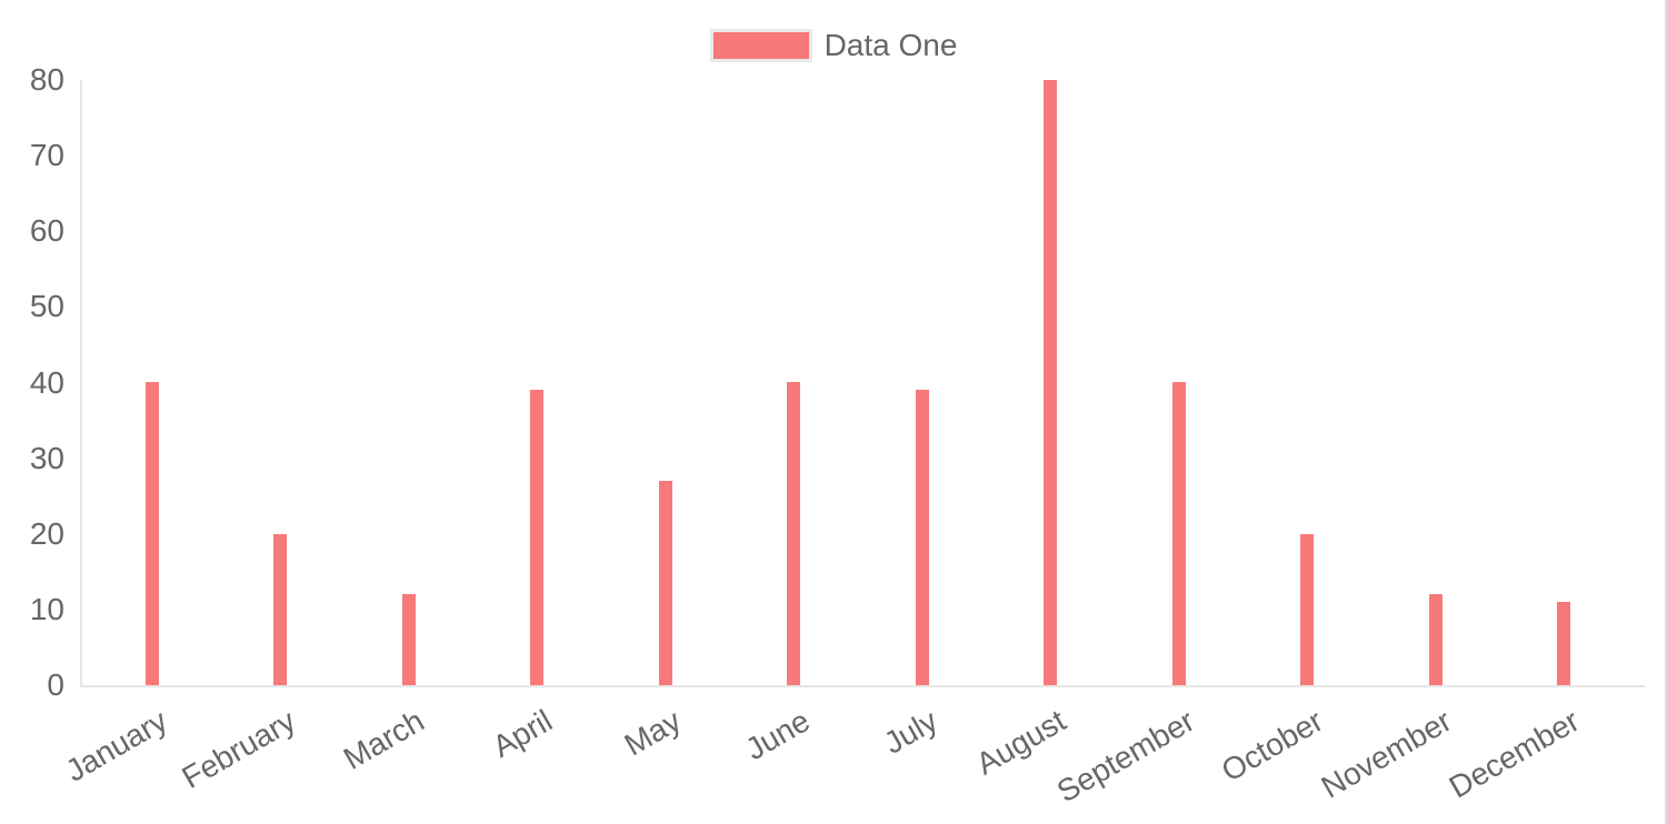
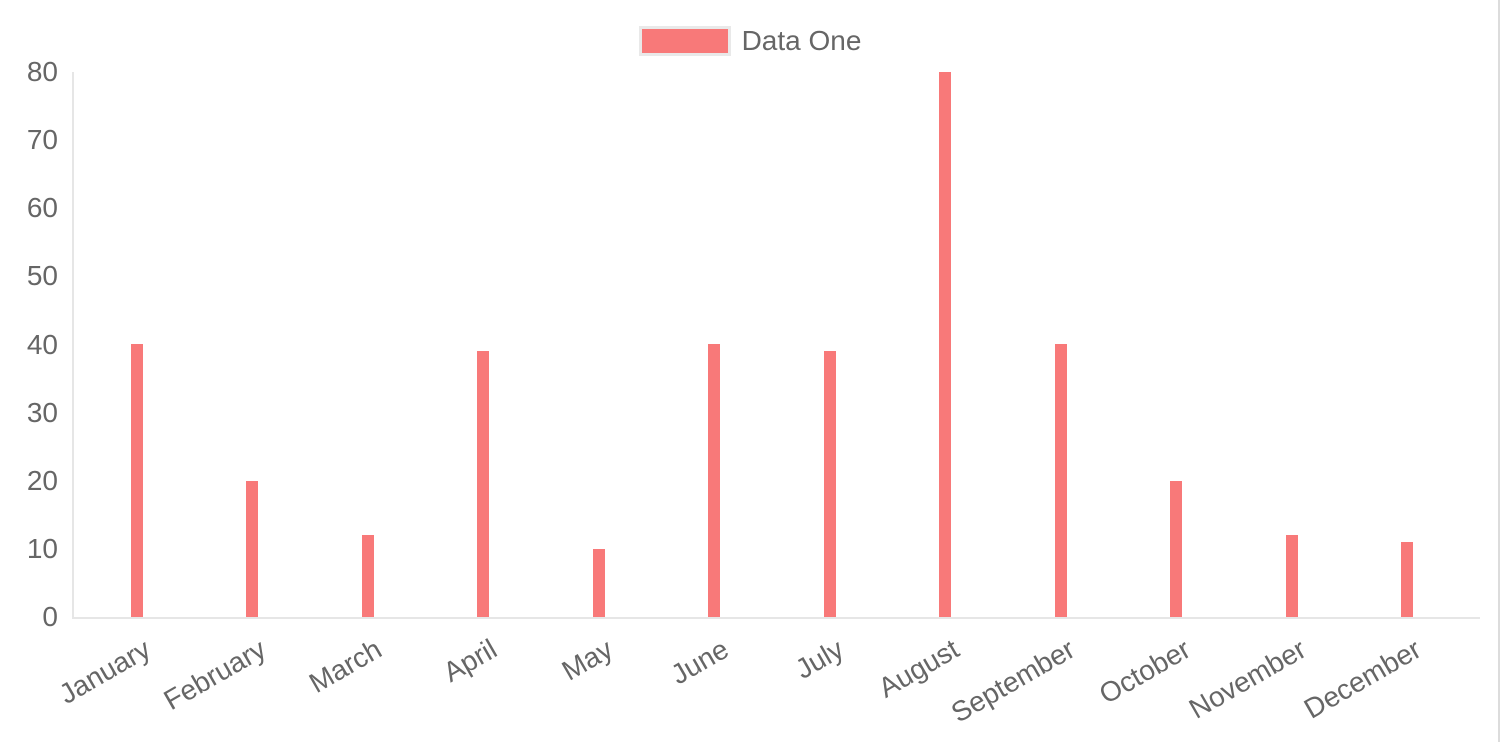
May: 27 -> 10
